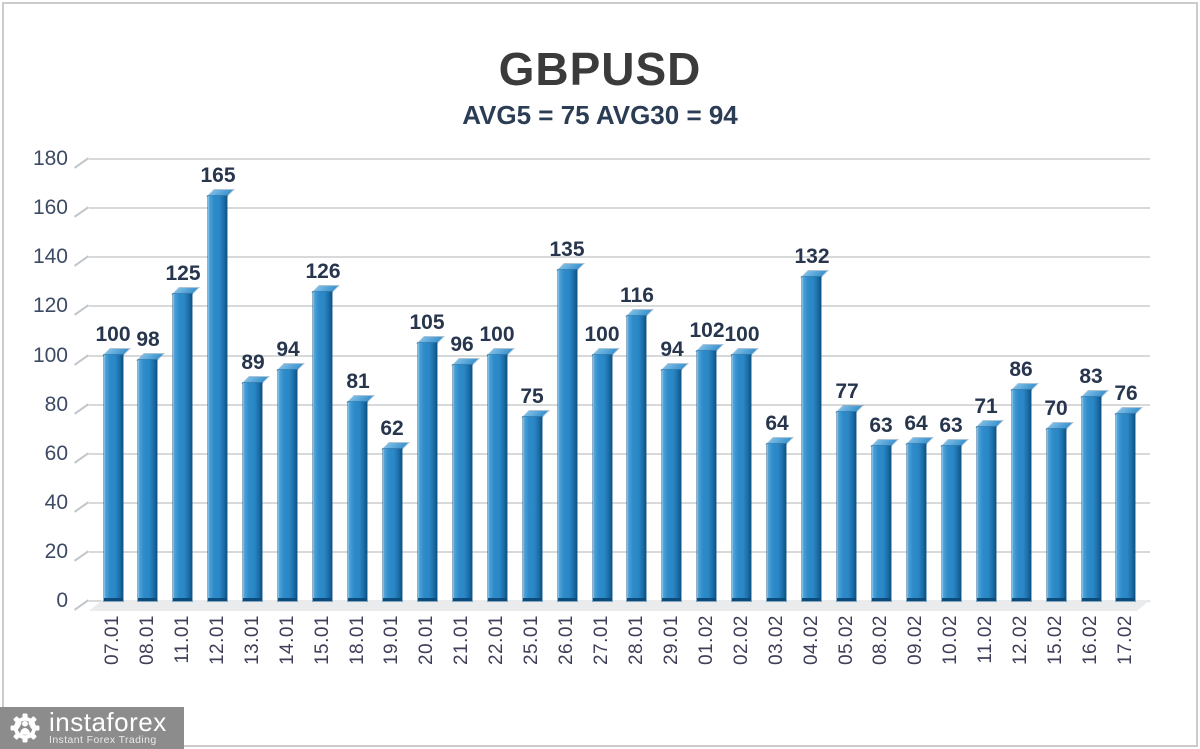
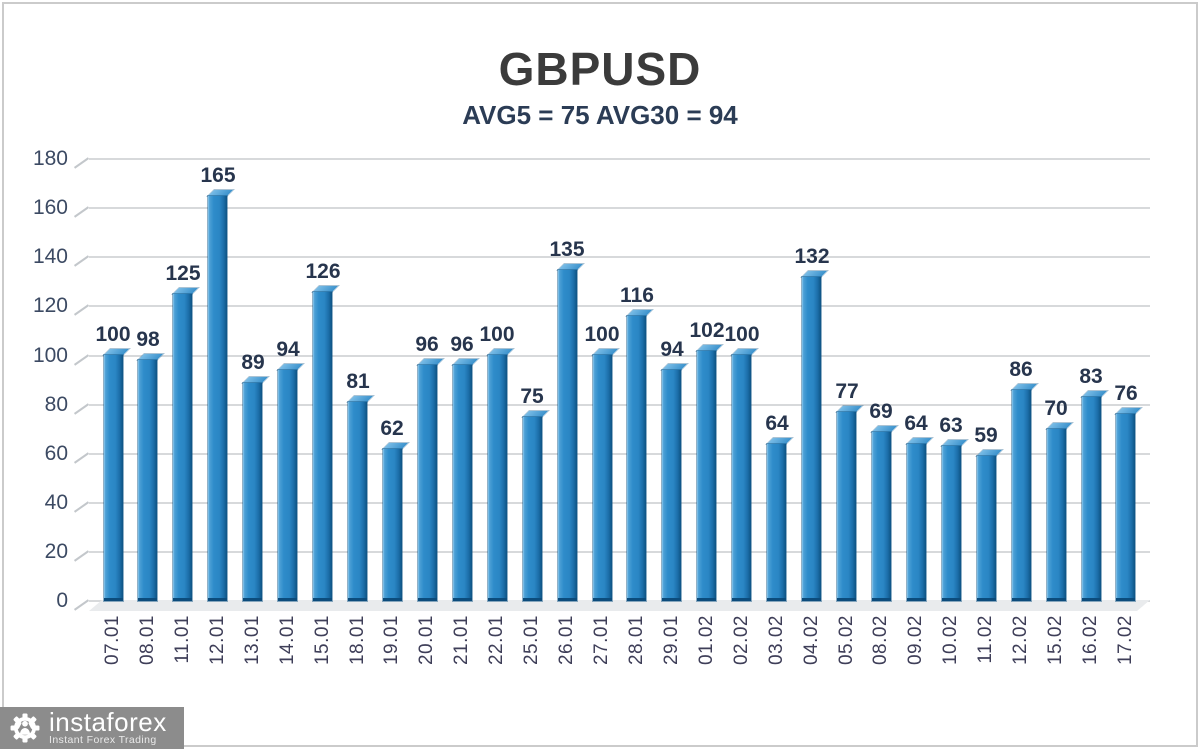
20.01: 105 -> 96
08.02: 63 -> 69
11.02: 71 -> 59
